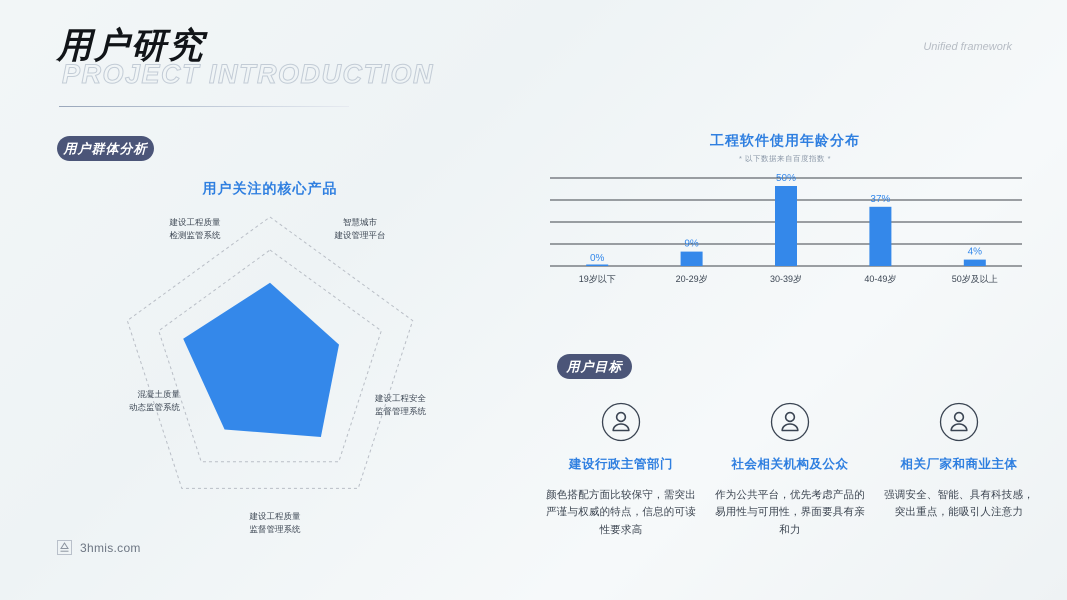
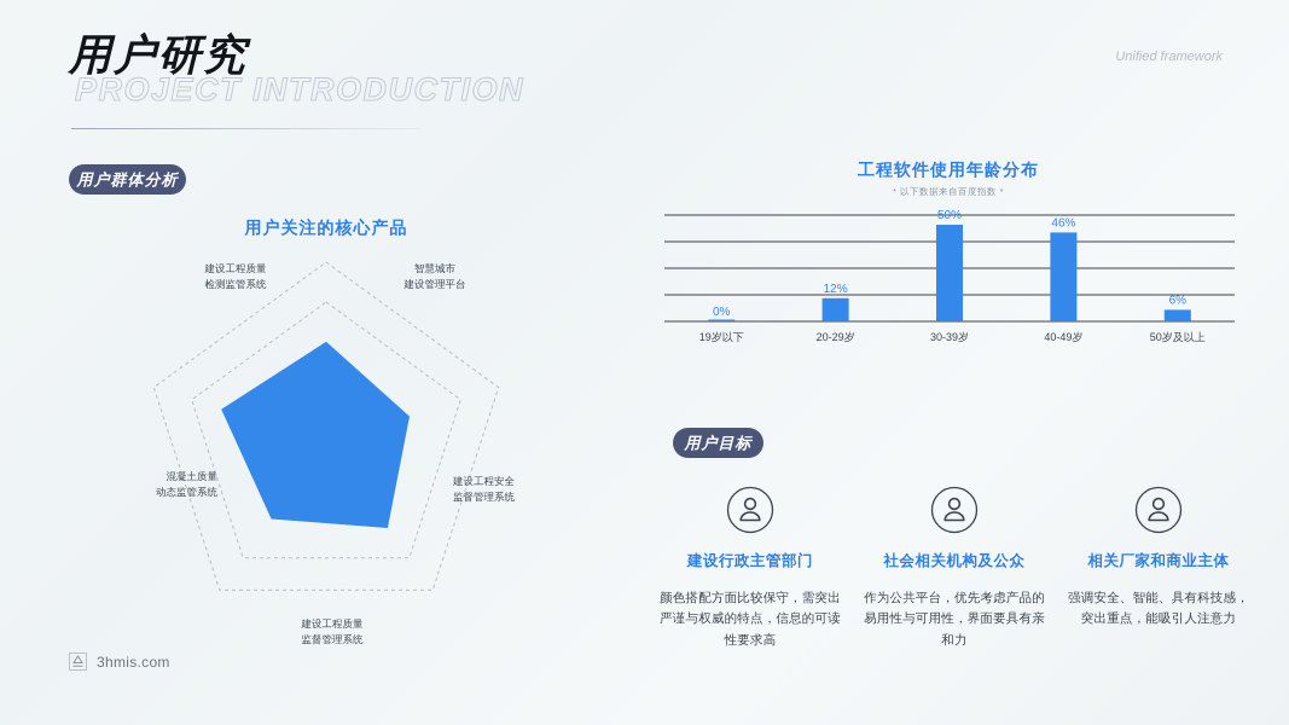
20-29岁: 9% -> 12%
40-49岁: 37% -> 46%
50岁及以上: 4% -> 6%
